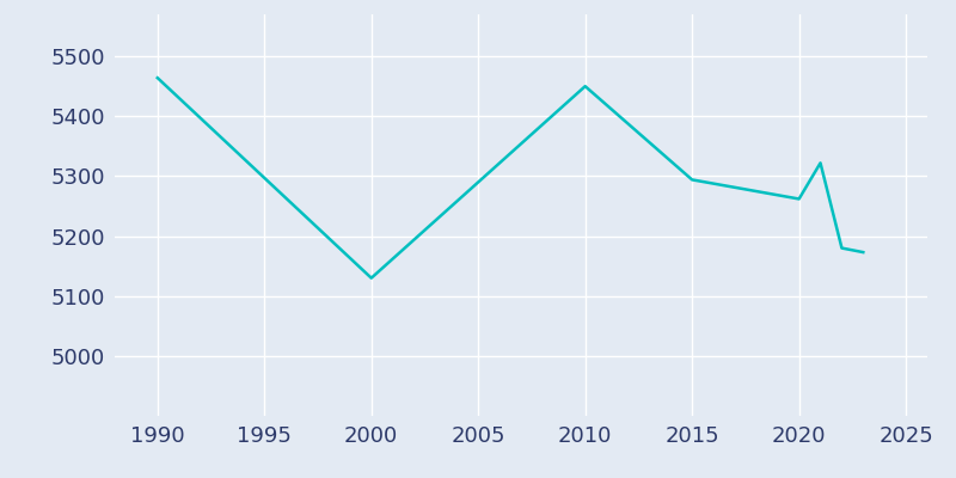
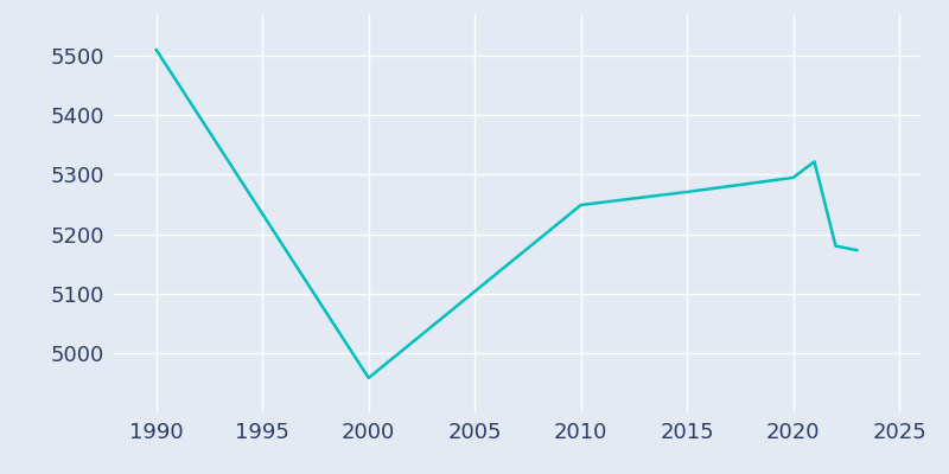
1990: 5464 -> 5510
2000: 5130 -> 4958
2010: 5450 -> 5249
2015: 5294 -> 5271
2020: 5262 -> 5295
